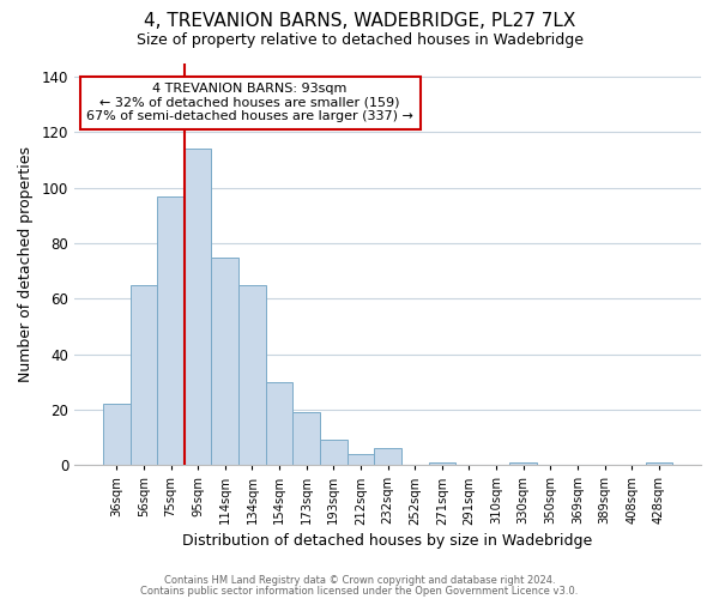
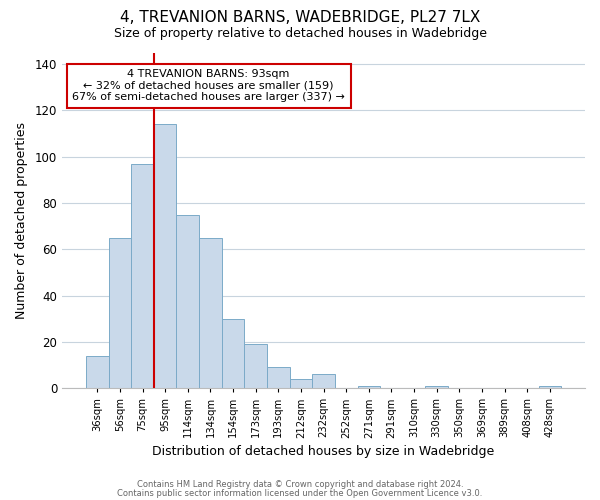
36sqm: 22 -> 14
